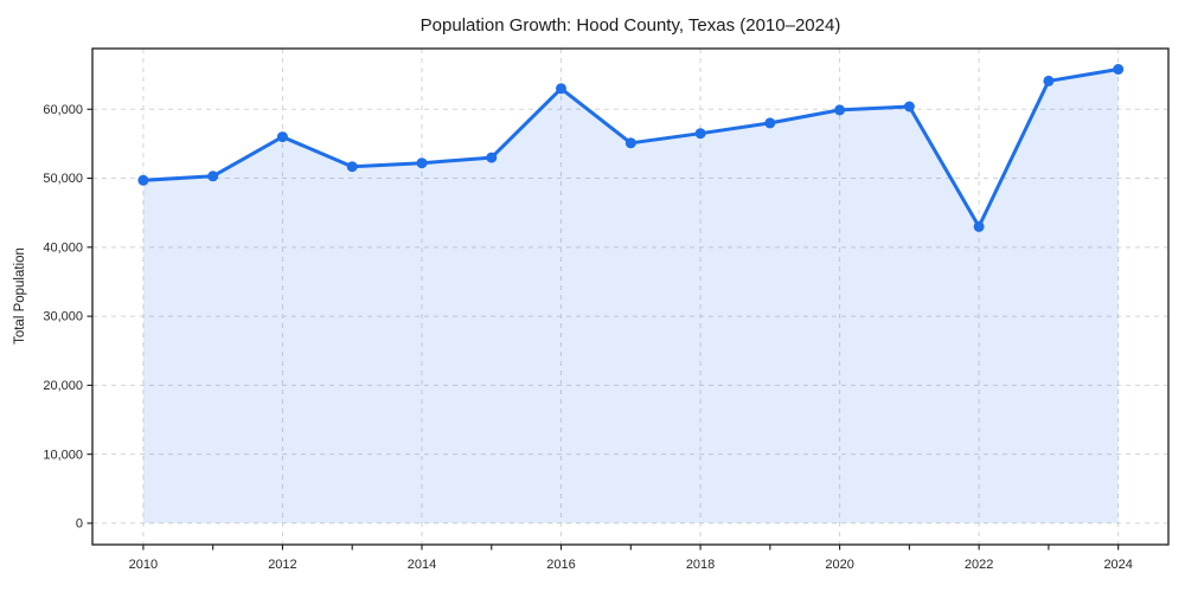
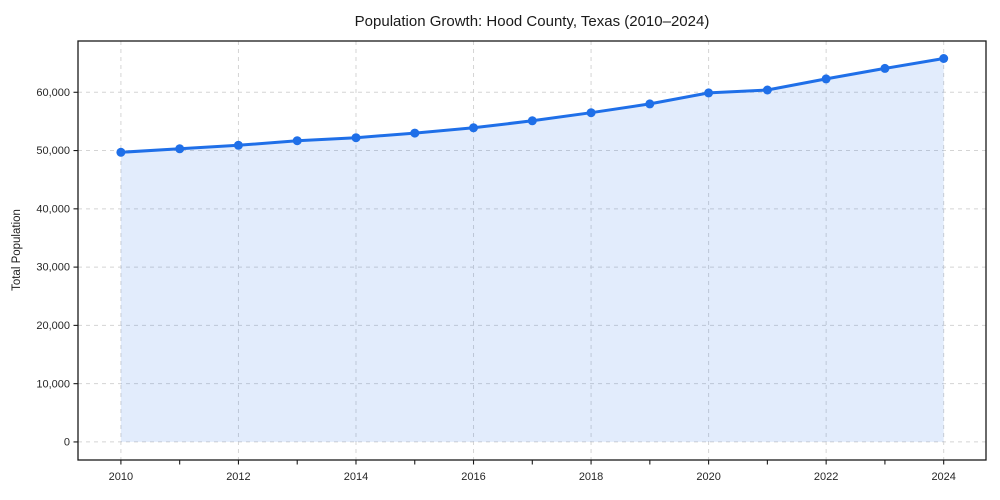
2012: 56000 -> 51000
2016: 63000 -> 54000
2022: 43000 -> 62000
